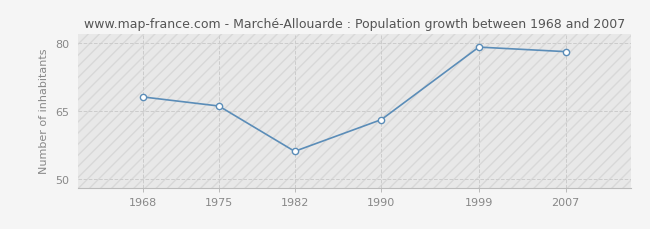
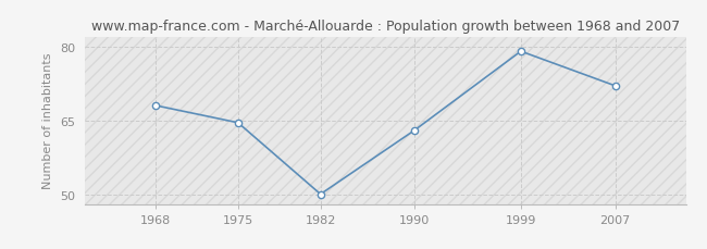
1975: 66.0 -> 64.5
1982: 56.0 -> 50.0
2007: 78.0 -> 72.0
